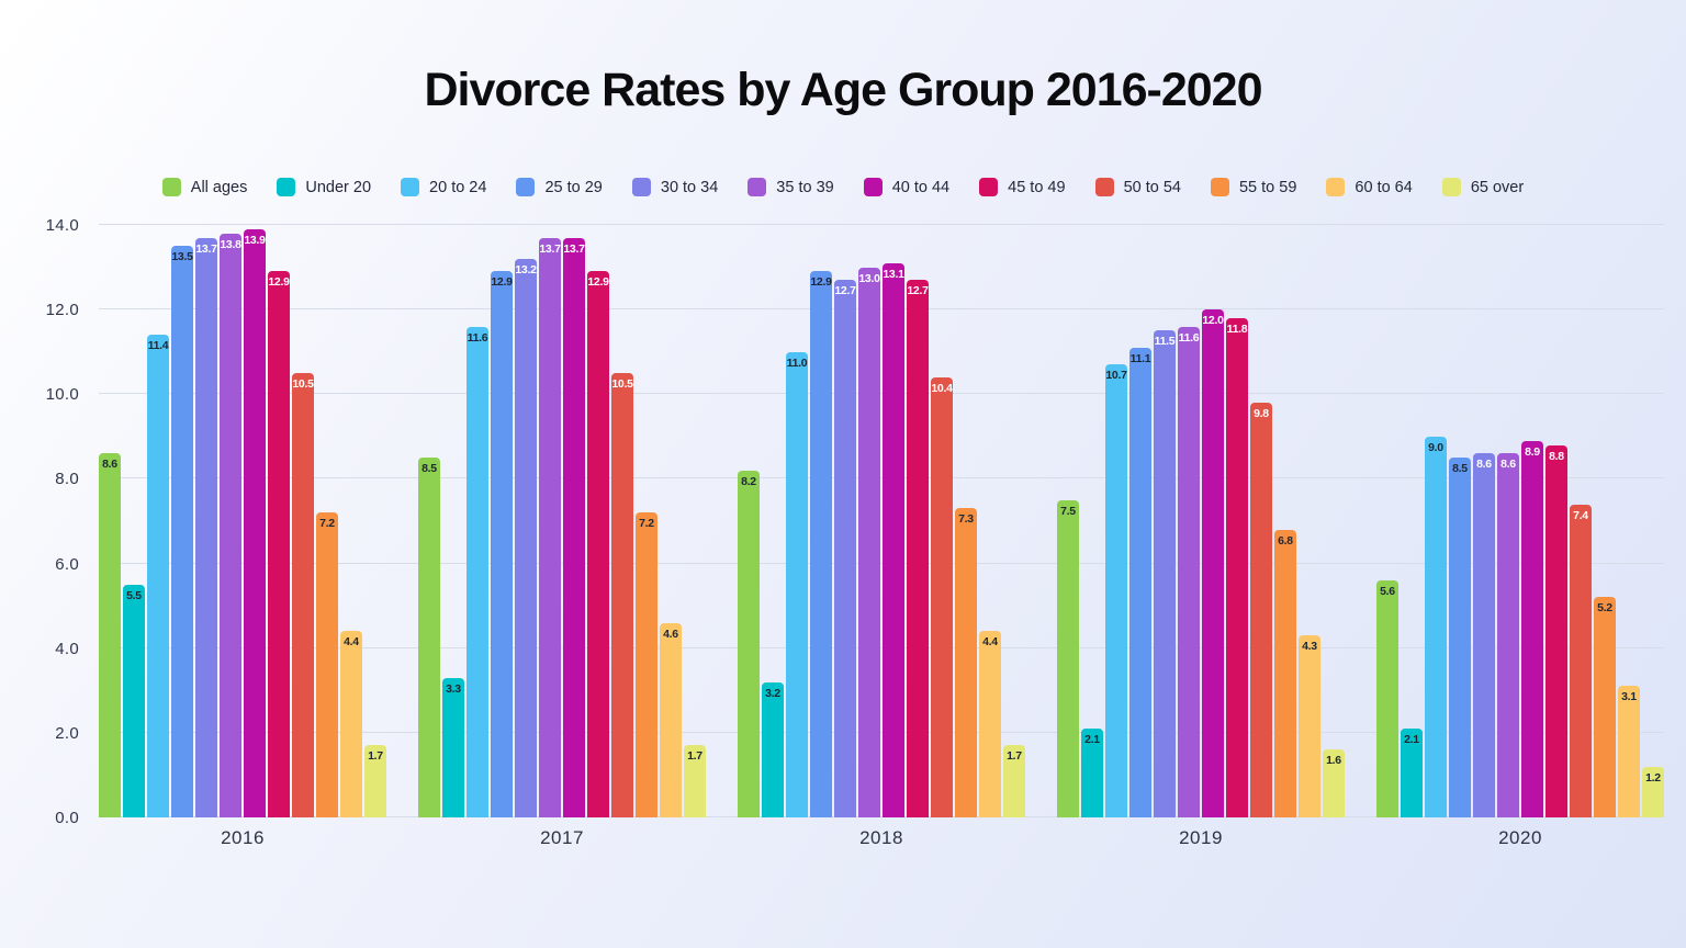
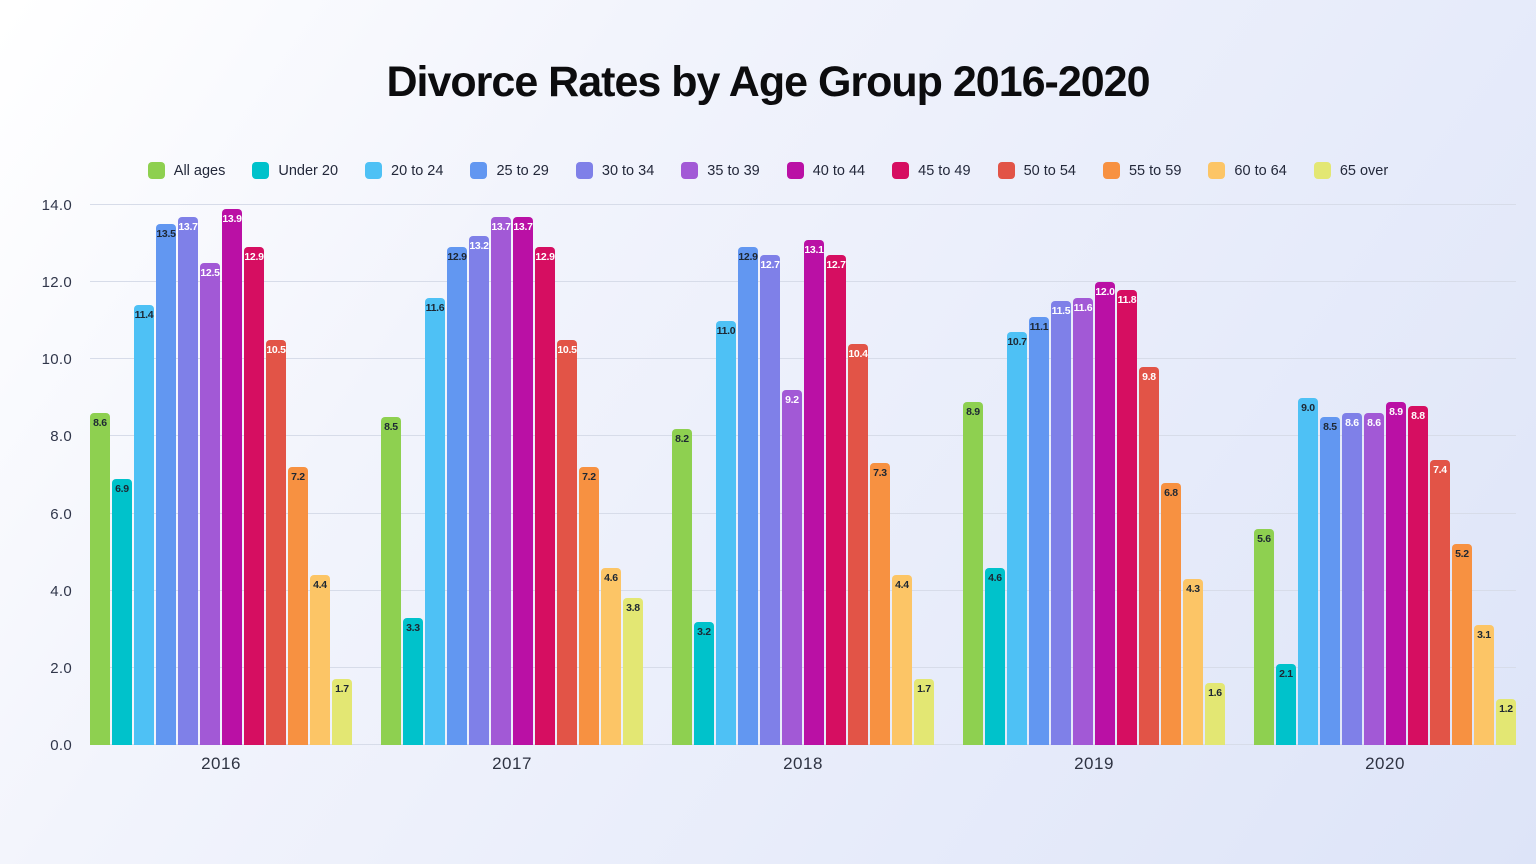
Under 20/2016: 5.5 -> 6.9
35 to 39/2016: 13.8 -> 12.5
65 over/2017: 1.7 -> 3.8
35 to 39/2018: 13.0 -> 9.2
All ages/2019: 7.5 -> 8.9
Under 20/2019: 2.1 -> 4.6
